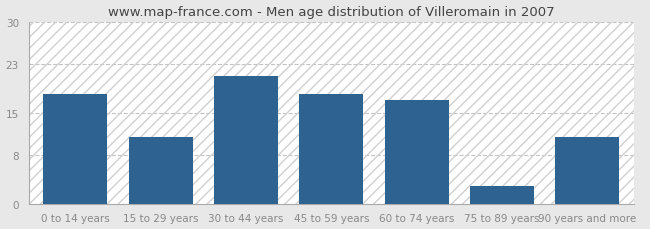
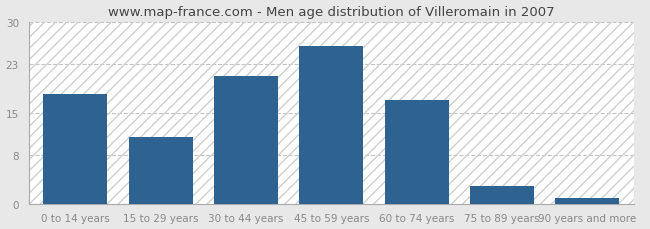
45 to 59 years: 18 -> 26
90 years and more: 11 -> 1
